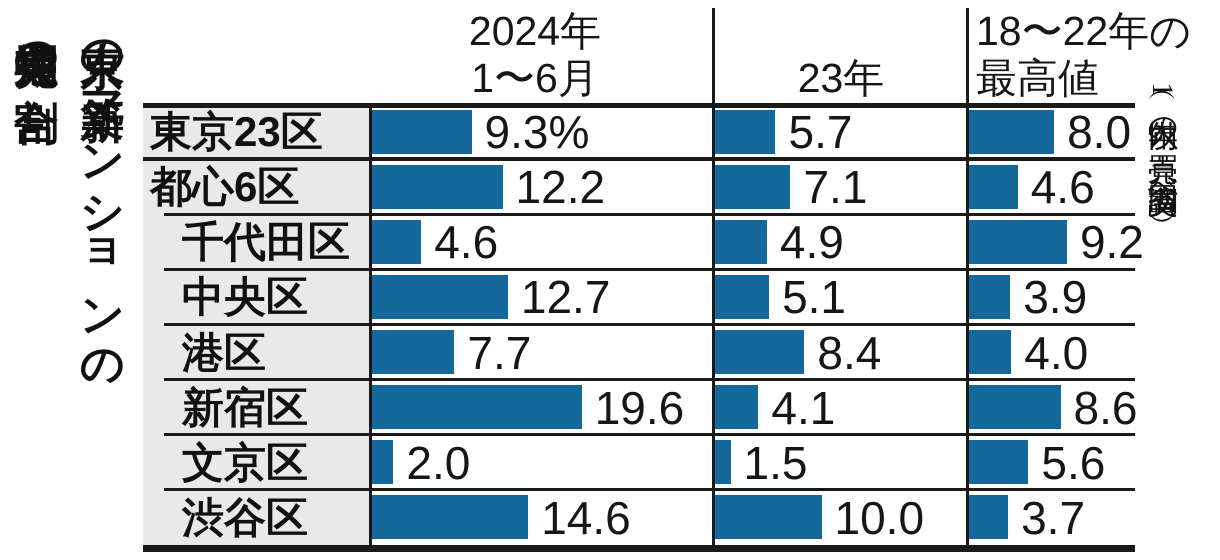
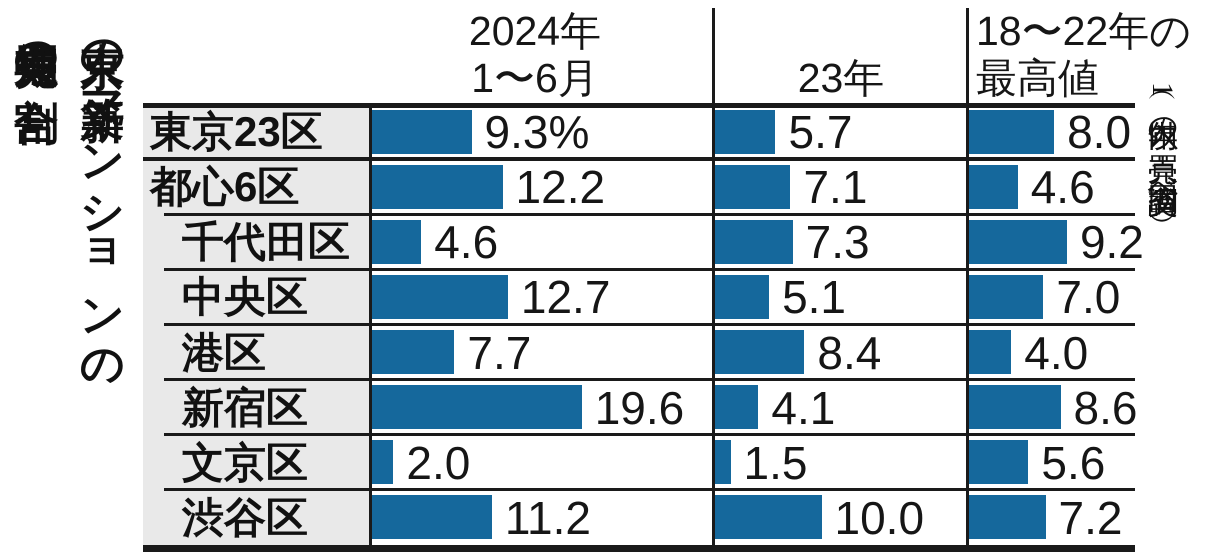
23年/千代田区: 4.9 -> 7.3
18〜22年の最高値/中央区: 3.9 -> 7.0
2024年1〜6月/渋谷区: 14.6 -> 11.2
18〜22年の最高値/渋谷区: 3.7 -> 7.2
